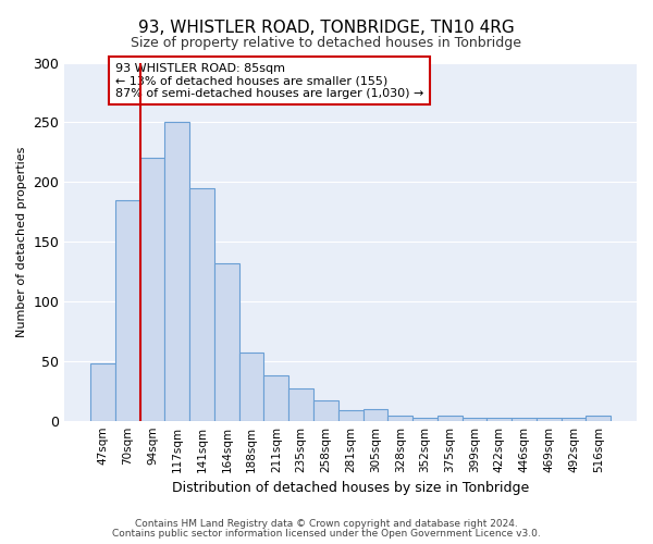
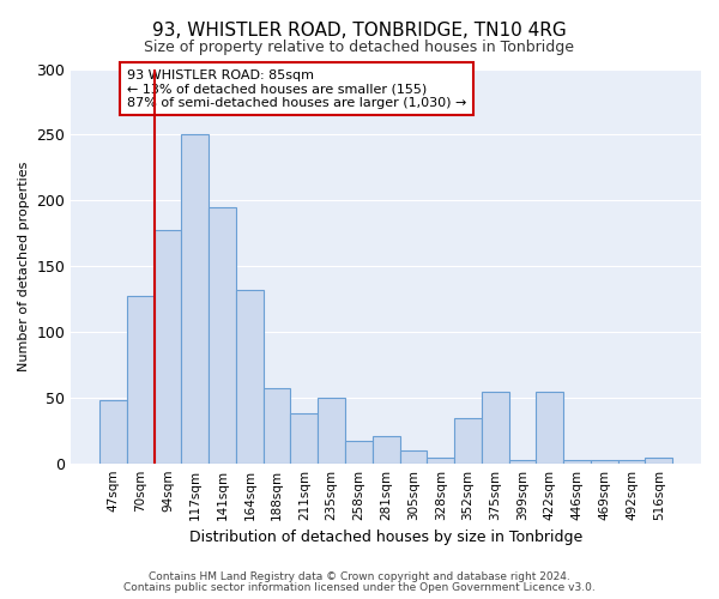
70sqm: 185 -> 127
94sqm: 220 -> 177
235sqm: 27 -> 50
281sqm: 9 -> 21
352sqm: 2 -> 34
375sqm: 4 -> 54
422sqm: 2 -> 54
